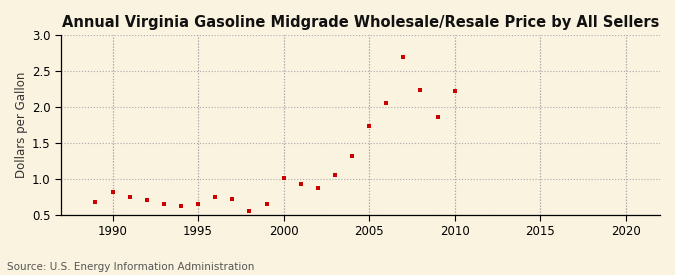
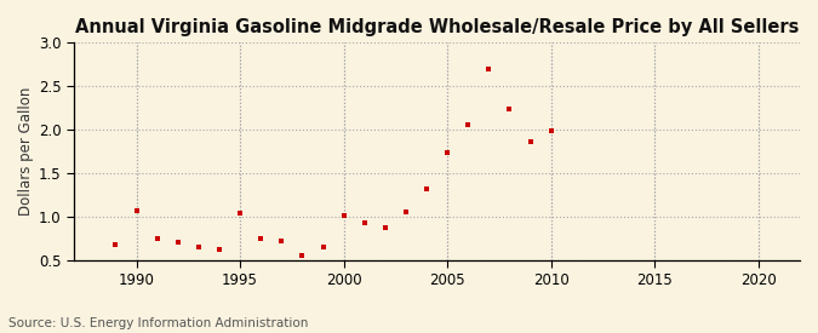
1990: 0.82 -> 1.06
1995: 0.65 -> 1.04
2010: 2.22 -> 1.98
